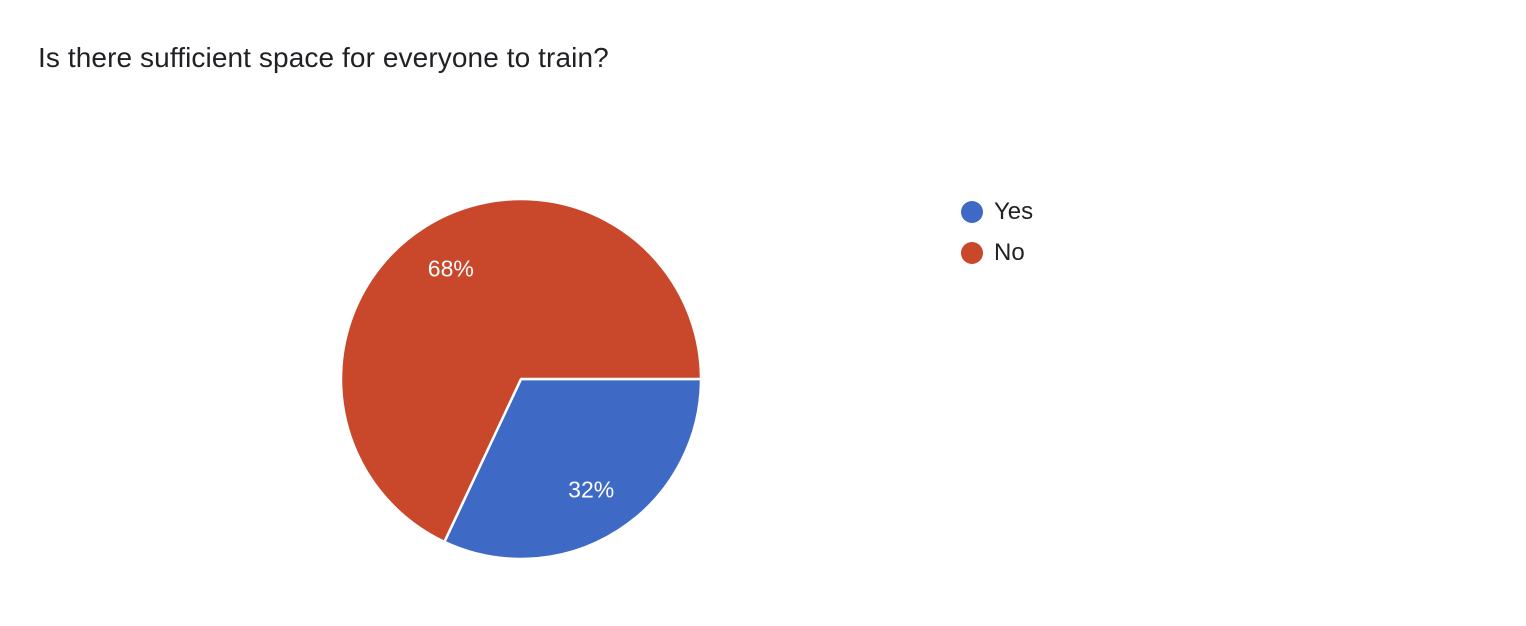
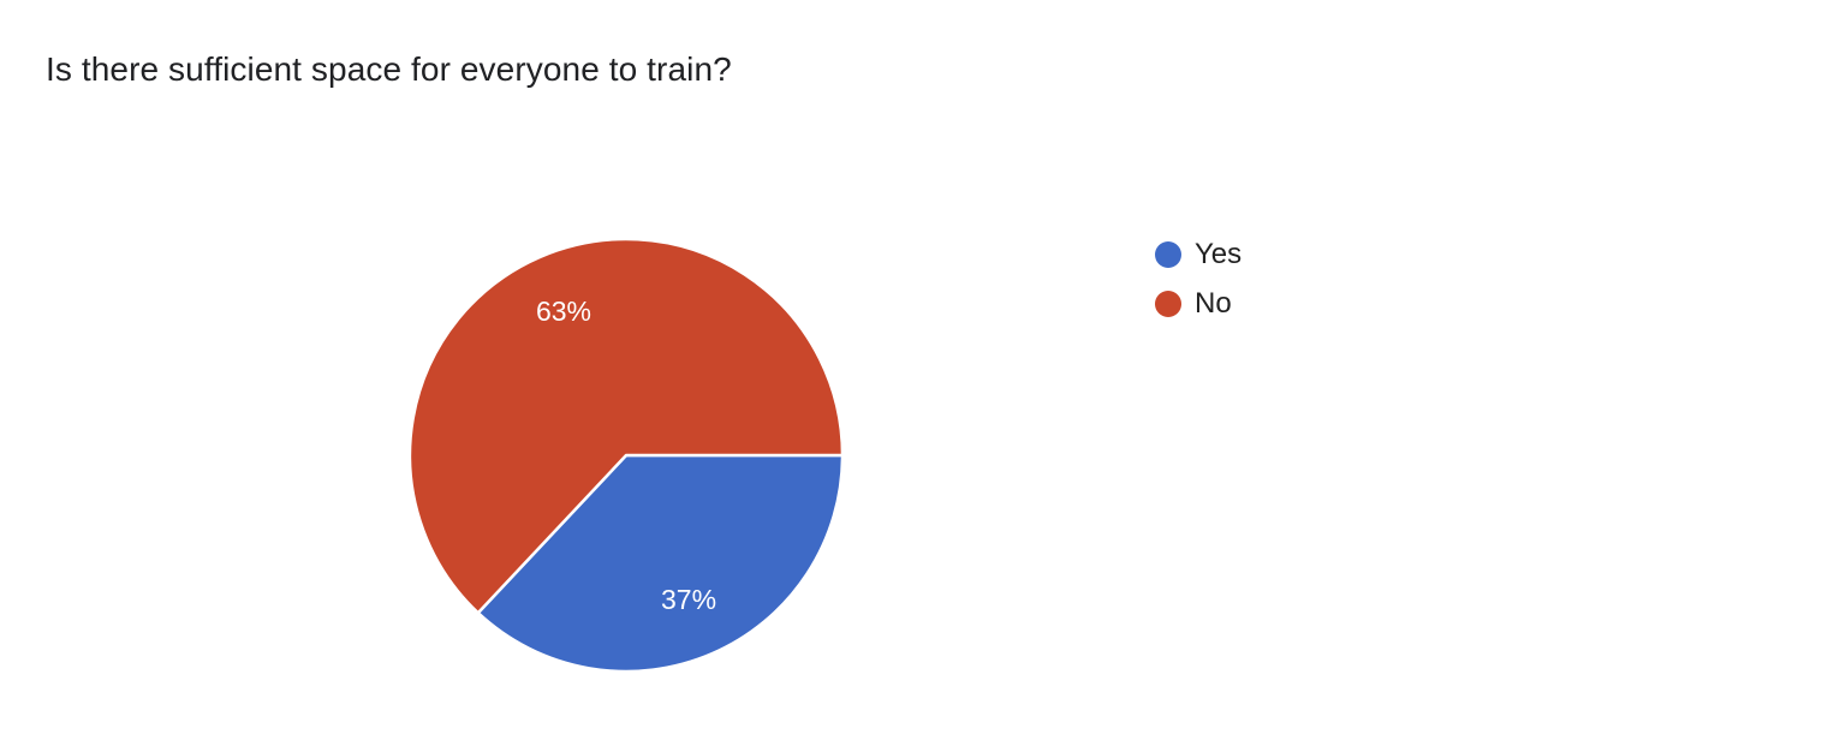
Yes: 32% -> 37%
No: 68% -> 63%
